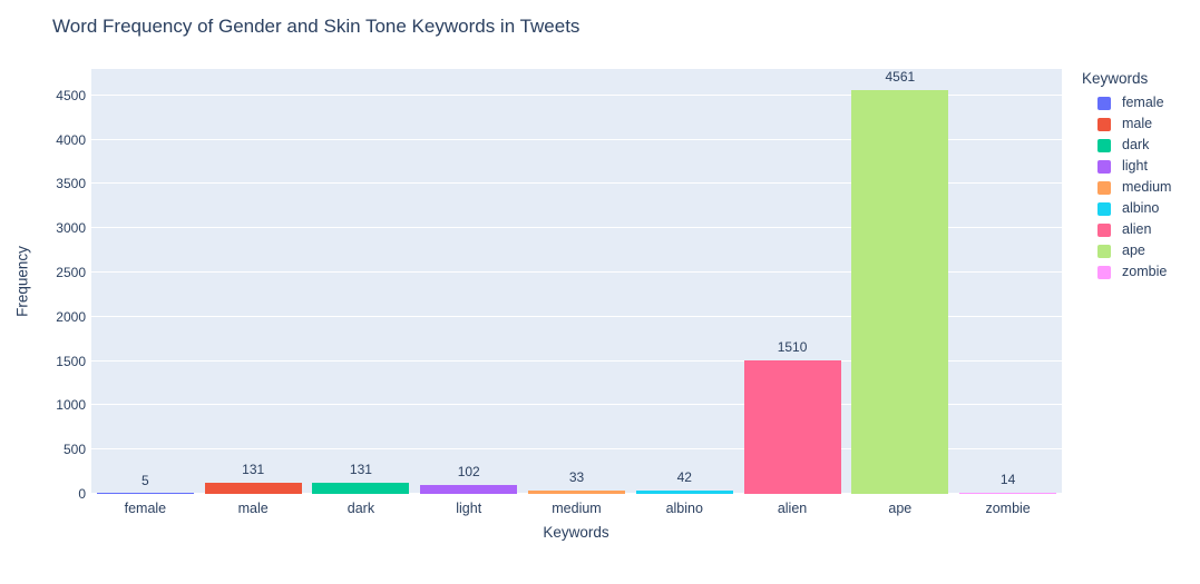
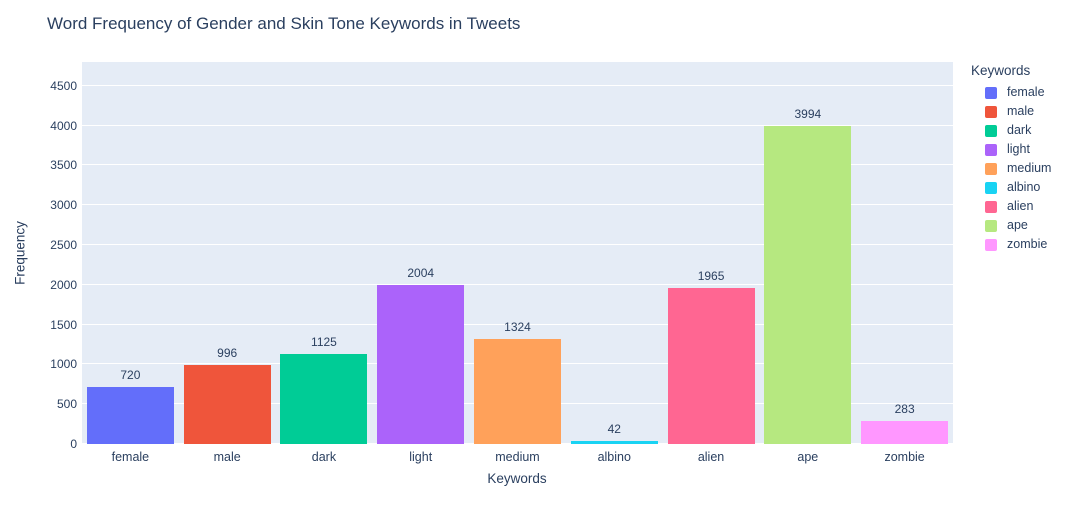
female: 5 -> 720
male: 131 -> 996
dark: 131 -> 1125
light: 102 -> 2004
medium: 33 -> 1324
alien: 1510 -> 1965
ape: 4561 -> 3994
zombie: 14 -> 283
